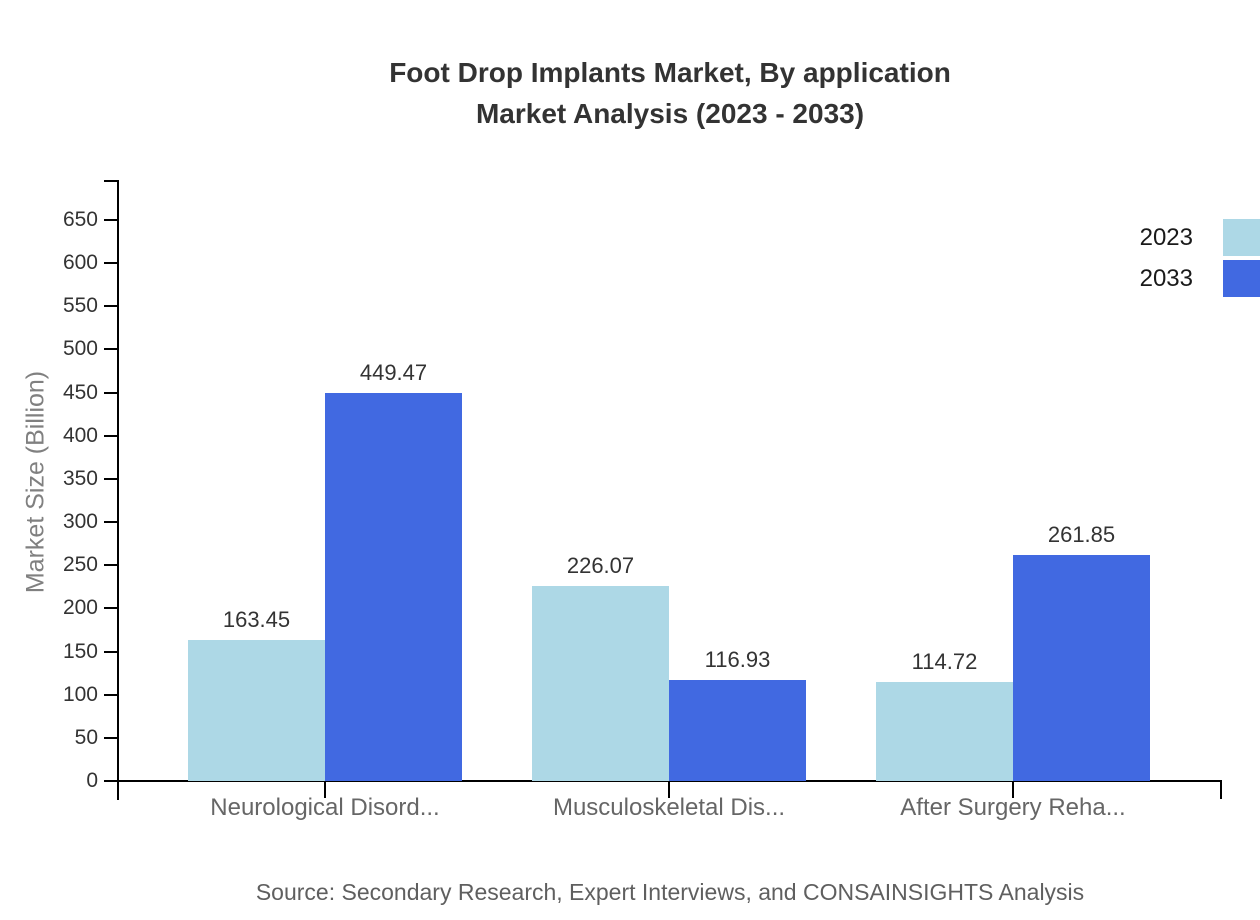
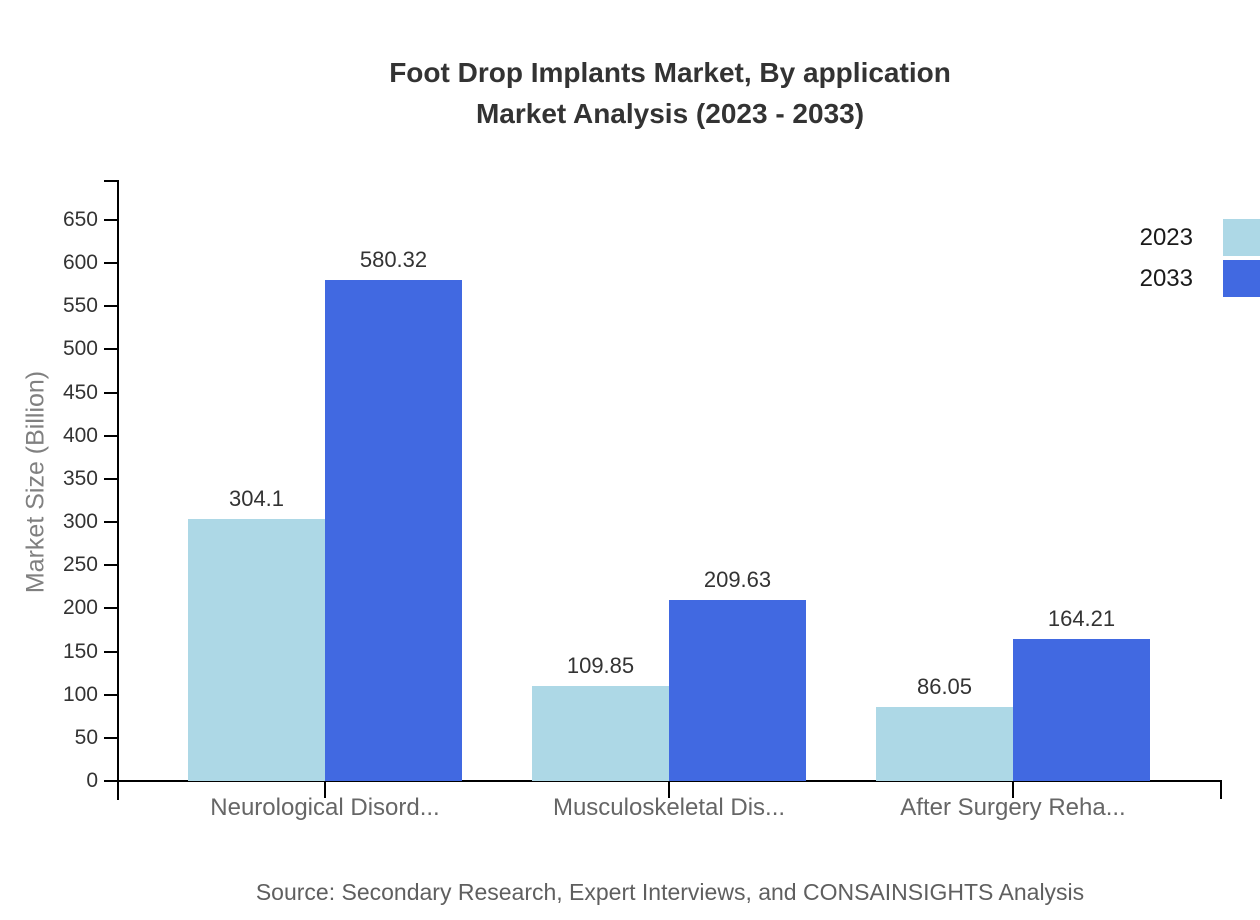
2023/Neurological Disord...: 163.45 -> 304.1
2033/Neurological Disord...: 449.47 -> 580.32
2023/Musculoskeletal Dis...: 226.07 -> 109.85
2033/Musculoskeletal Dis...: 116.93 -> 209.63
2023/After Surgery Reha...: 114.72 -> 86.05
2033/After Surgery Reha...: 261.85 -> 164.21
